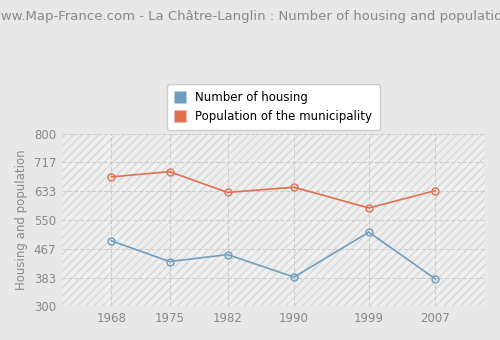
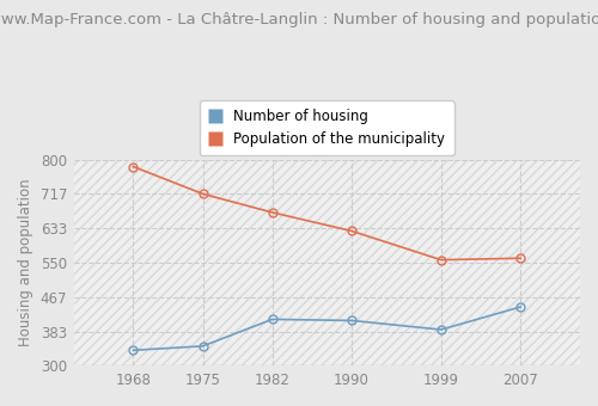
Number of housing/1968: 490 -> 338
Population of the municipality/1968: 675 -> 783
Number of housing/1975: 430 -> 348
Population of the municipality/1975: 690 -> 717
Number of housing/1982: 450 -> 413
Population of the municipality/1982: 630 -> 672
Number of housing/1990: 385 -> 410
Population of the municipality/1990: 645 -> 627
Number of housing/1999: 515 -> 388
Population of the municipality/1999: 585 -> 557
Number of housing/2007: 380 -> 443
Population of the municipality/2007: 635 -> 561
